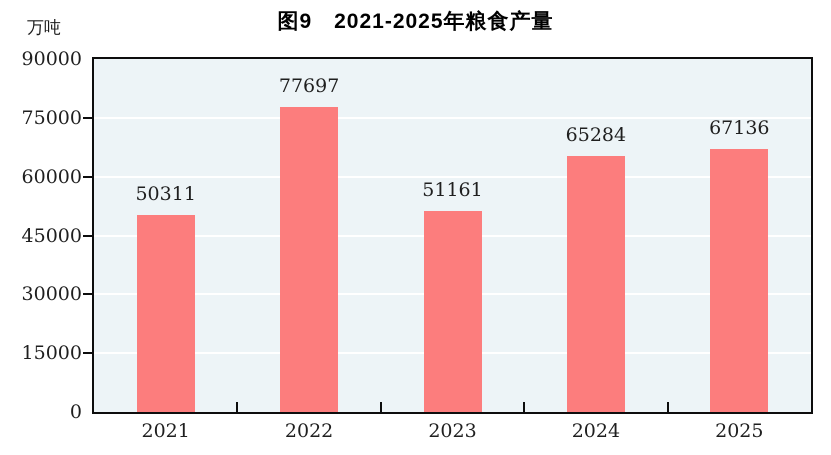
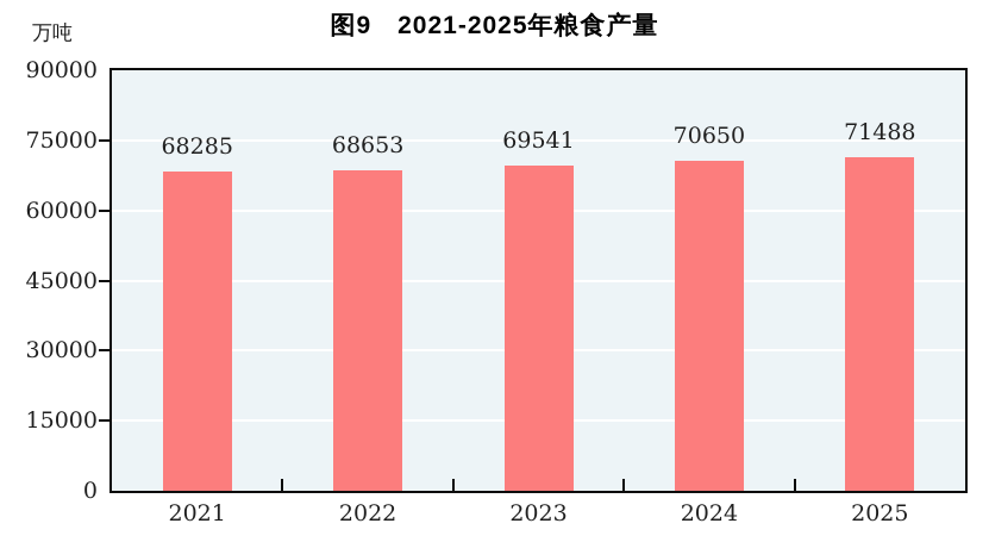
2021: 50311 -> 68285
2022: 77697 -> 68653
2023: 51161 -> 69541
2024: 65284 -> 70650
2025: 67136 -> 71488
